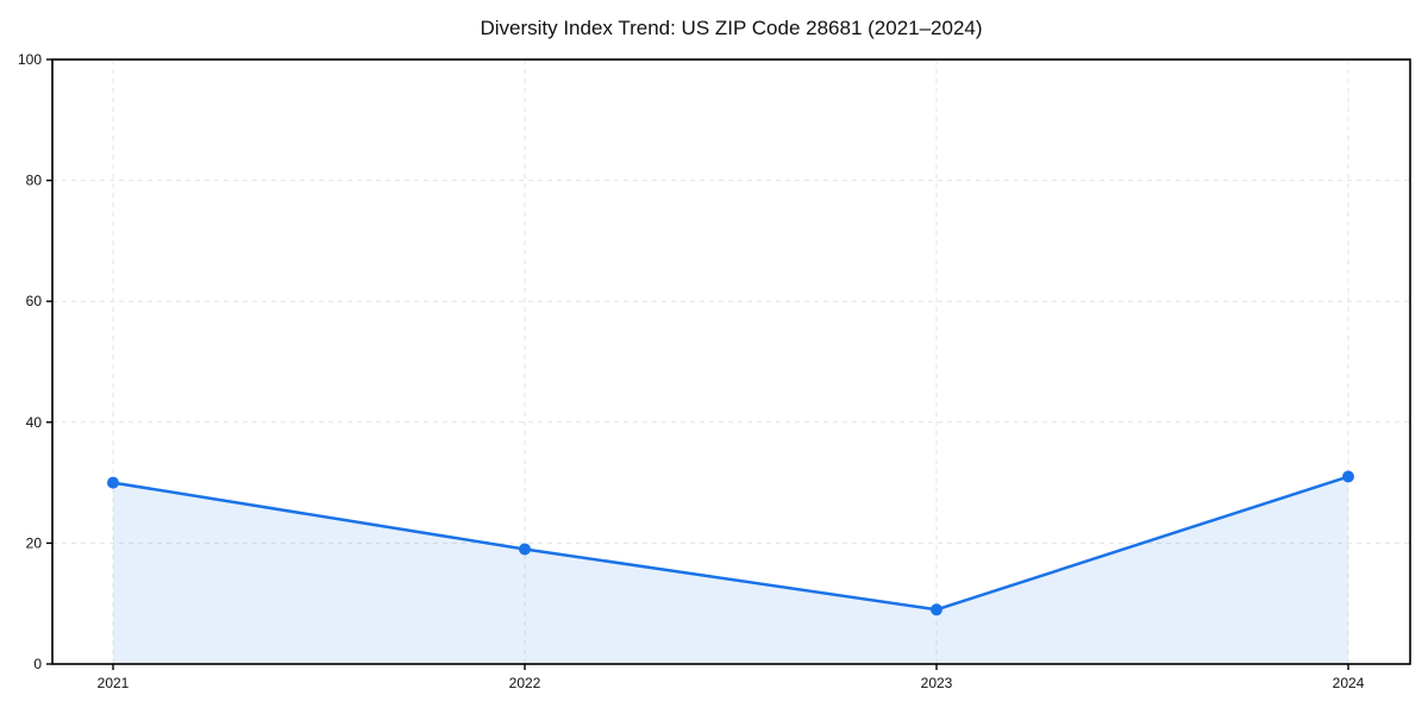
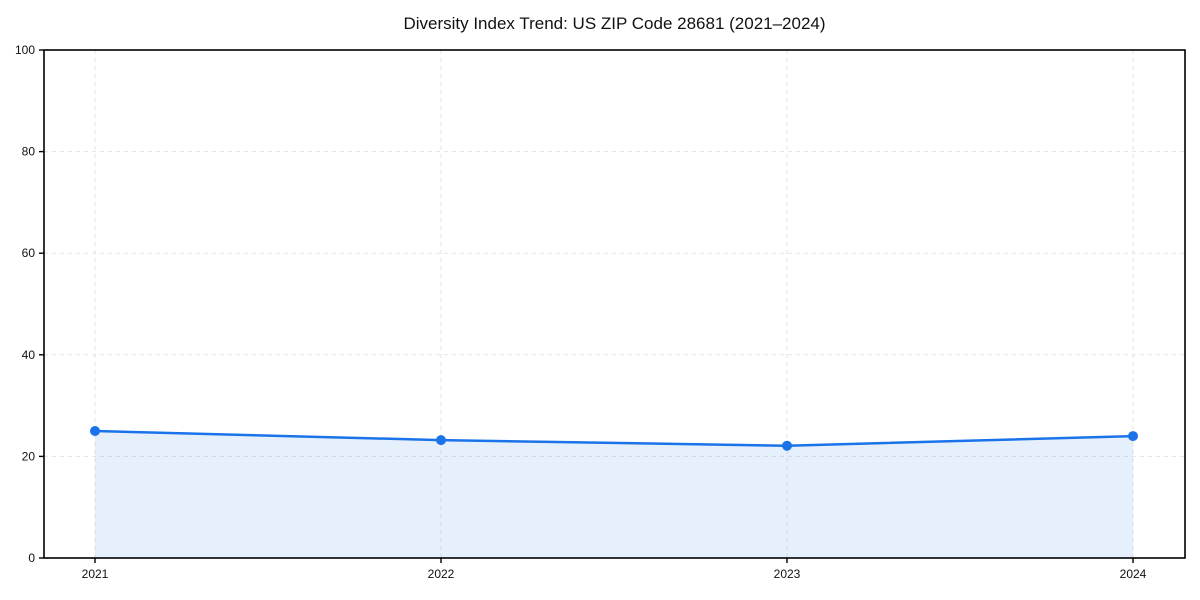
2021: 30 -> 25
2022: 19 -> 23
2023: 9 -> 22
2024: 31 -> 24
